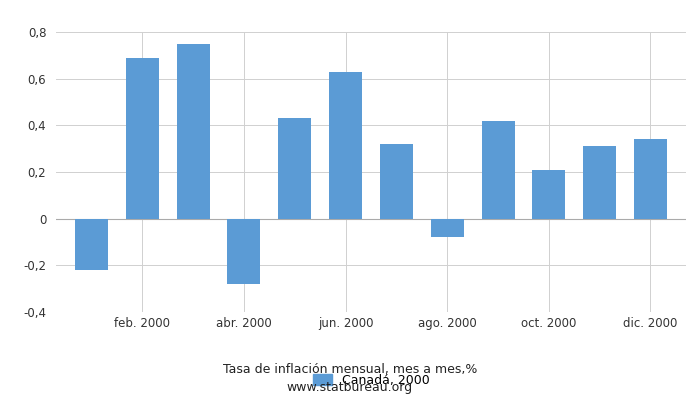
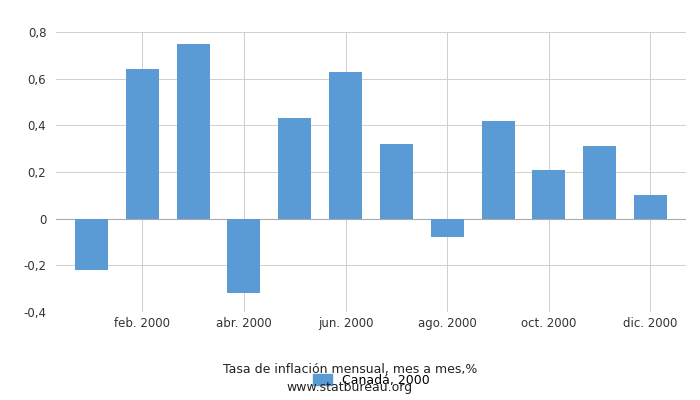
feb. 2000: 0,69 -> 0,64
abr. 2000: -0,28 -> -0,32
dic. 2000: 0,34 -> 0,10
